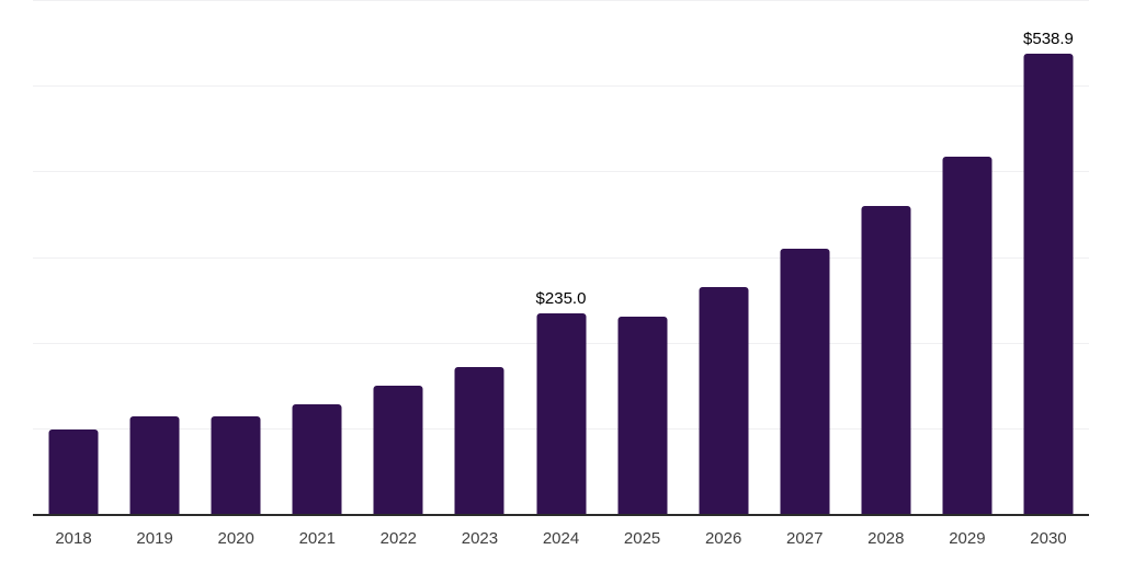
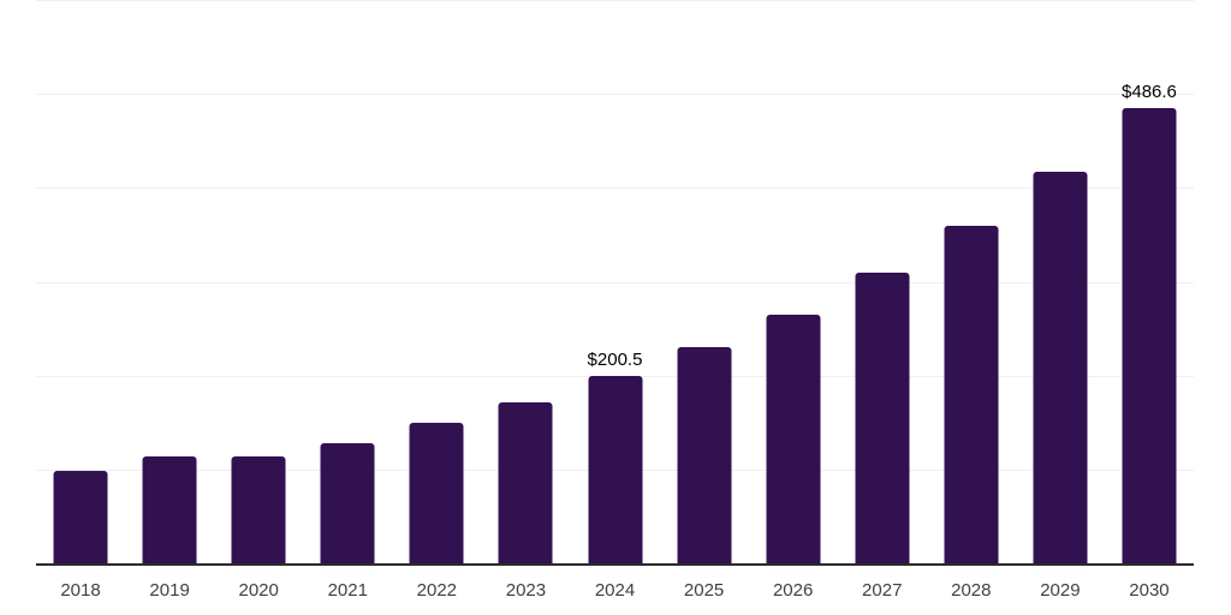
2024: $235.0 -> $200.5
2030: $538.9 -> $486.6
